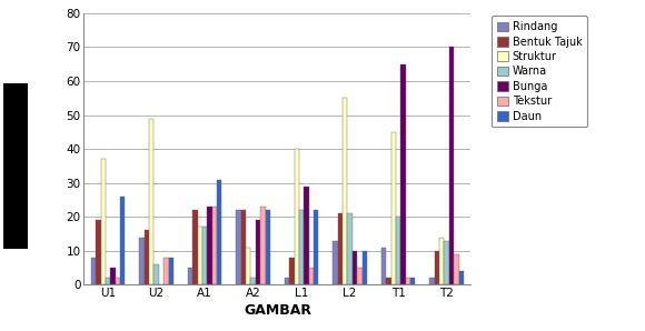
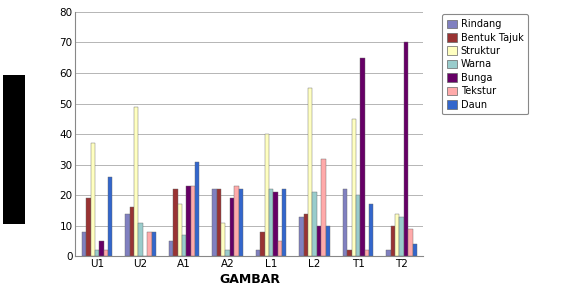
Warna/U2: 6 -> 11
Warna/A1: 17 -> 7
Bunga/L1: 29 -> 21
Bentuk Tajuk/L2: 21 -> 14
Tekstur/L2: 5 -> 32
Rindang/T1: 11 -> 22
Daun/T1: 2 -> 17
